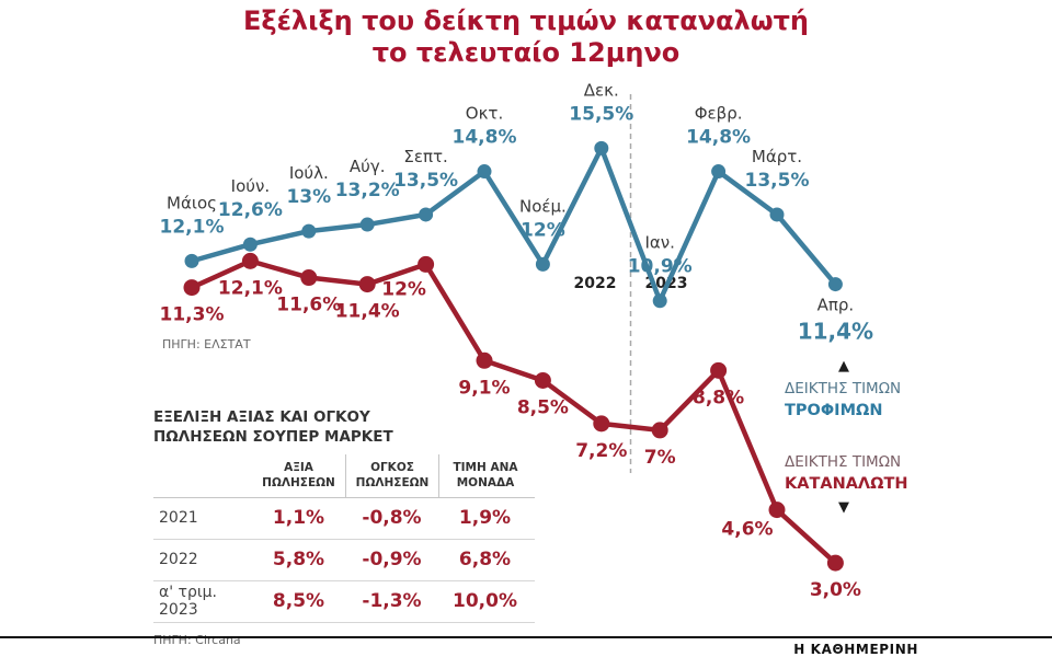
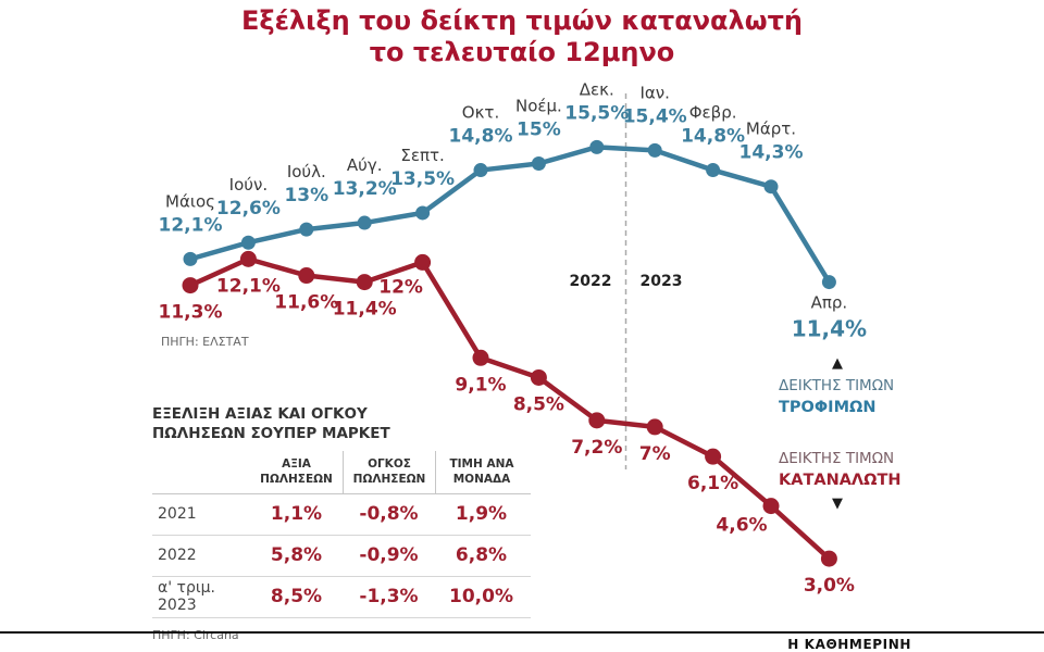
ΔΕΙΚΤΗΣ ΤΙΜΩΝ ΤΡΟΦΙΜΩΝ/Νοέμ.: 12% -> 15%
ΔΕΙΚΤΗΣ ΤΙΜΩΝ ΤΡΟΦΙΜΩΝ/Ιαν.: 10,9% -> 15,4%
ΔΕΙΚΤΗΣ ΤΙΜΩΝ ΚΑΤΑΝΑΛΩΤΗ/Φεβρ.: 8,8% -> 6,1%
ΔΕΙΚΤΗΣ ΤΙΜΩΝ ΤΡΟΦΙΜΩΝ/Μάρτ.: 13,5% -> 14,3%
